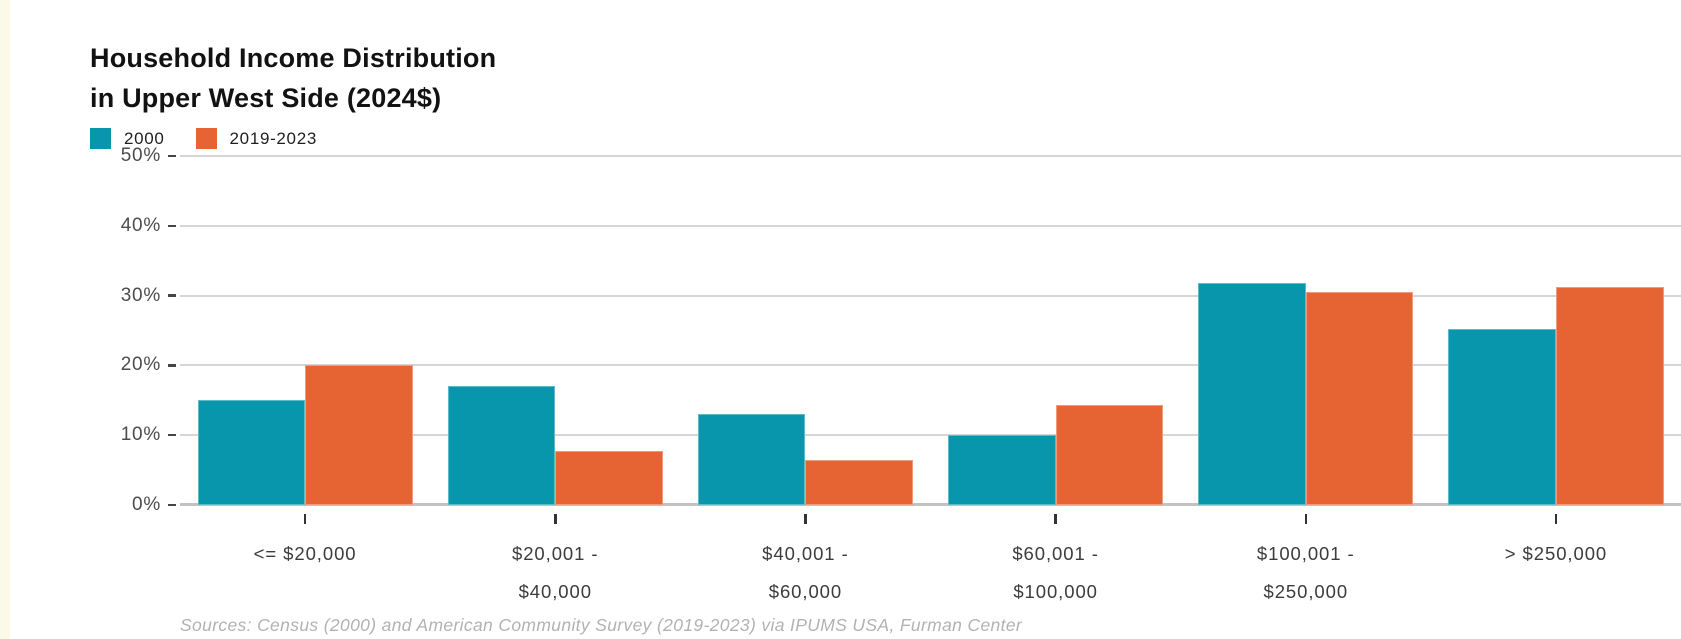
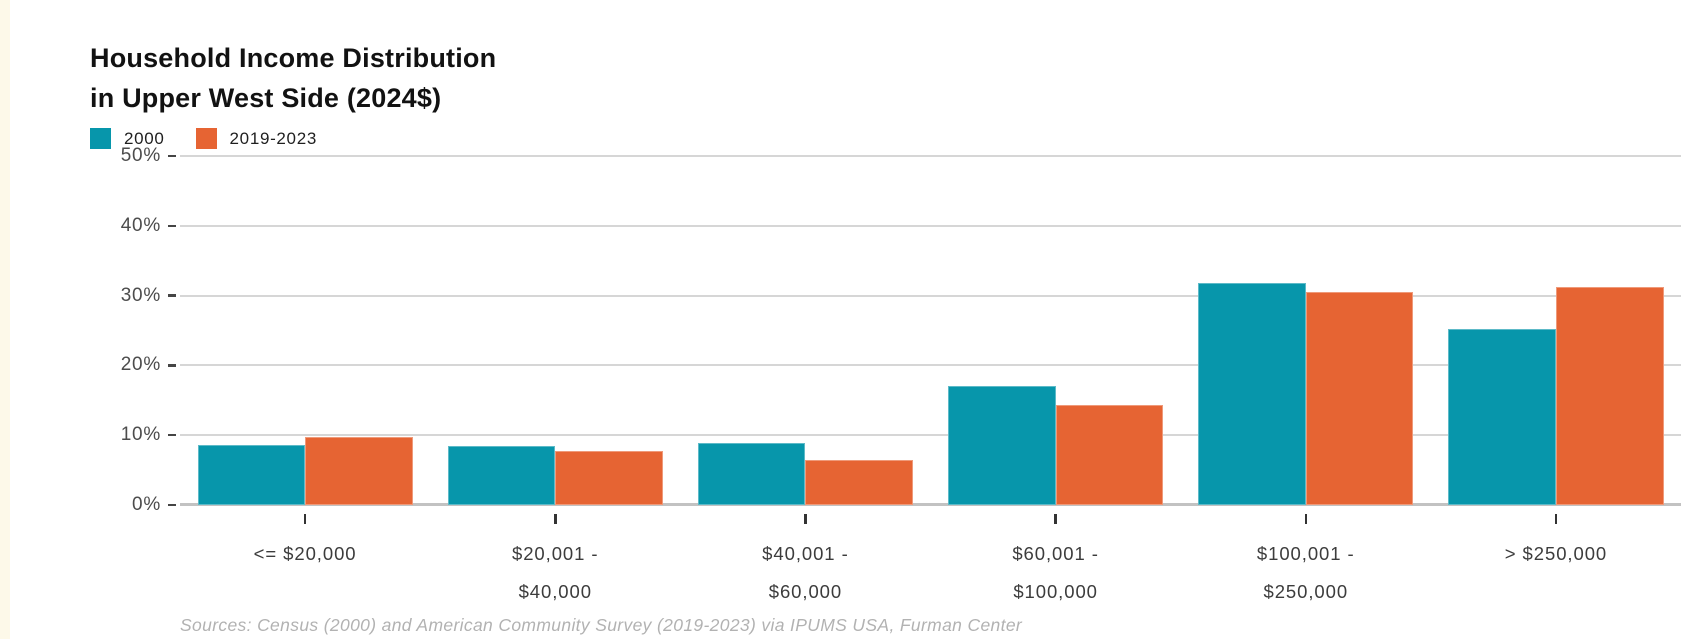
2000/<= $20,000: 15% -> 9%
2019-2023/<= $20,000: 20% -> 10%
2000/$20,001 - $40,000: 17% -> 8%
2000/$40,001 - $60,000: 13% -> 9%
2000/$60,001 - $100,000: 10% -> 17%
